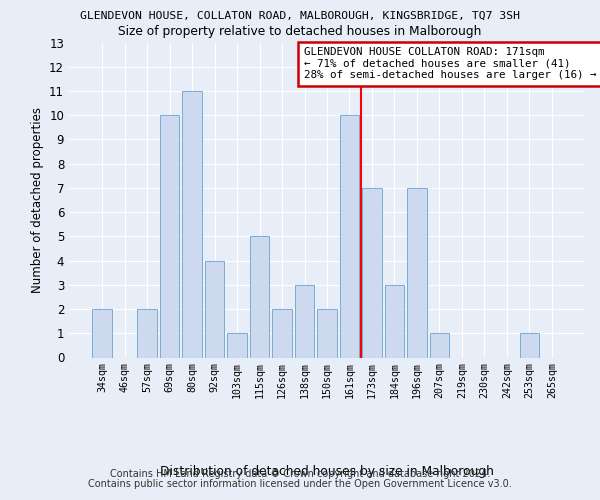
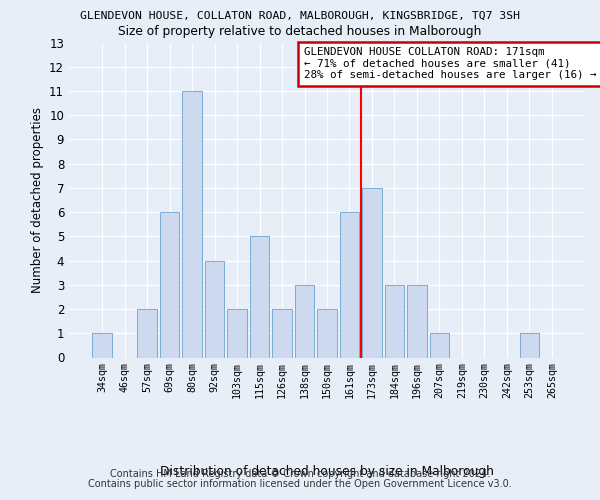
34sqm: 2 -> 1
69sqm: 10 -> 6
103sqm: 1 -> 2
161sqm: 10 -> 6
196sqm: 7 -> 3
